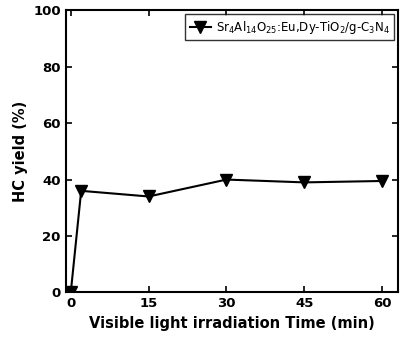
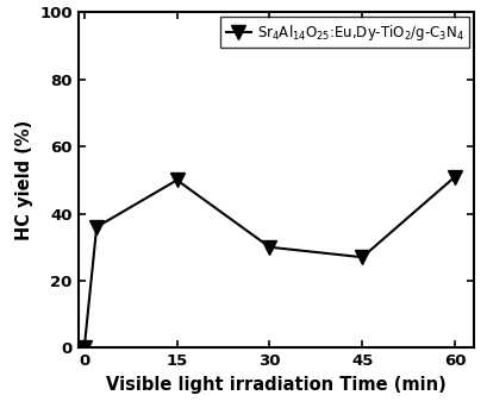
15: 34.0 -> 50.0
30: 40.0 -> 30.0
45: 39.0 -> 27.0
60: 39.5 -> 51.0
